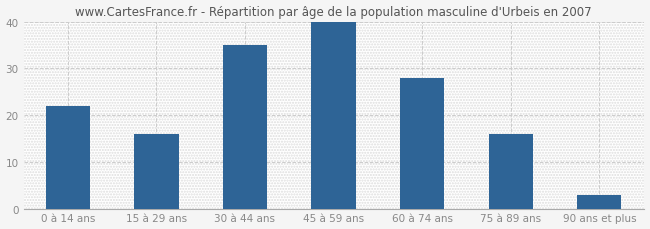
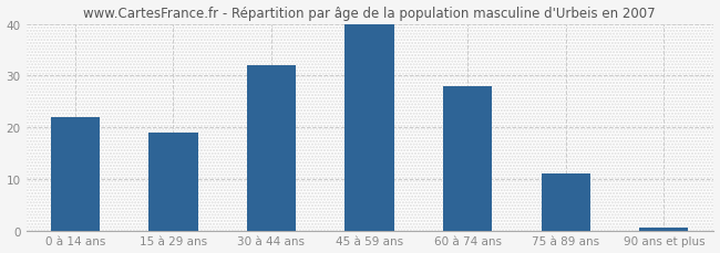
15 à 29 ans: 16.0 -> 19.0
30 à 44 ans: 35.0 -> 32.0
75 à 89 ans: 16.0 -> 11.0
90 ans et plus: 3.0 -> 0.5
